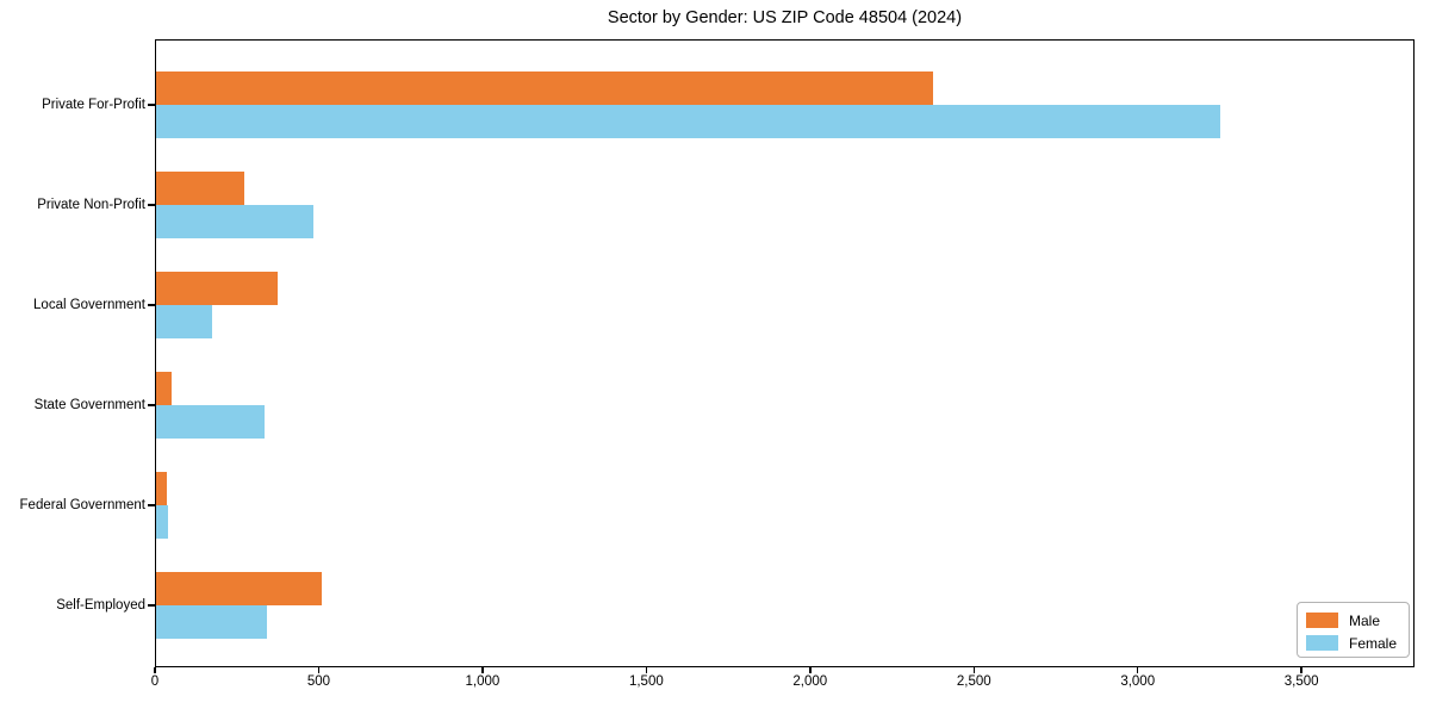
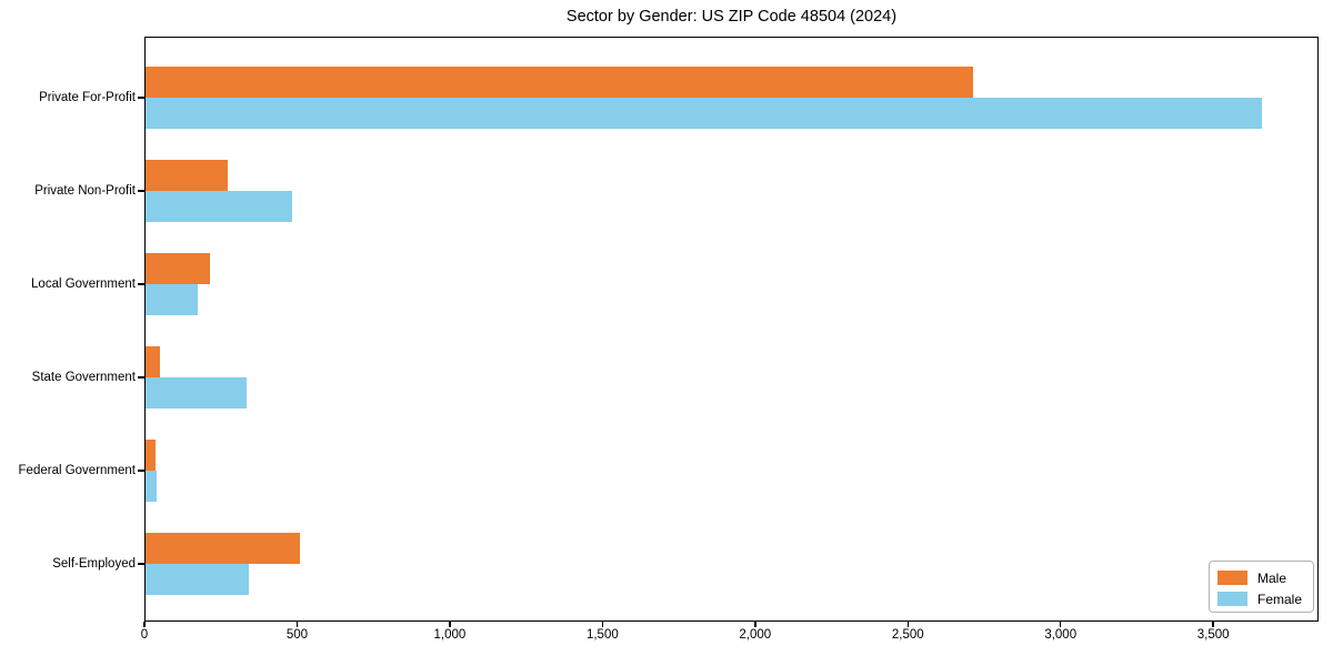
Male/Private For-Profit: 2370 -> 2710
Female/Private For-Profit: 3250 -> 3660
Male/Local Government: 370 -> 210
